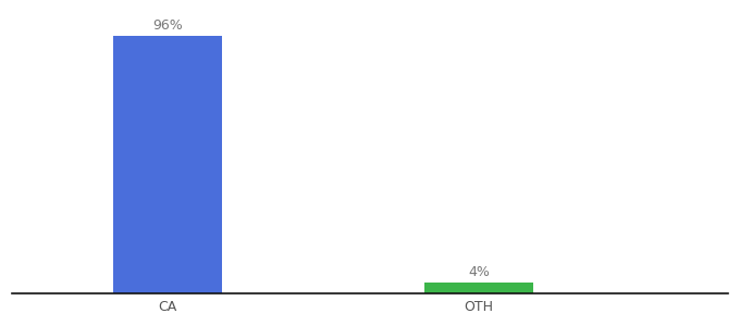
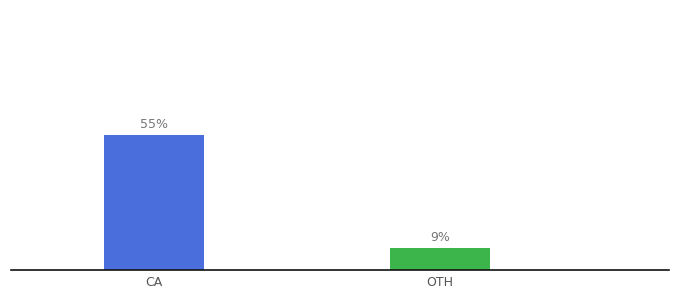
CA: 96% -> 55%
OTH: 4% -> 9%
